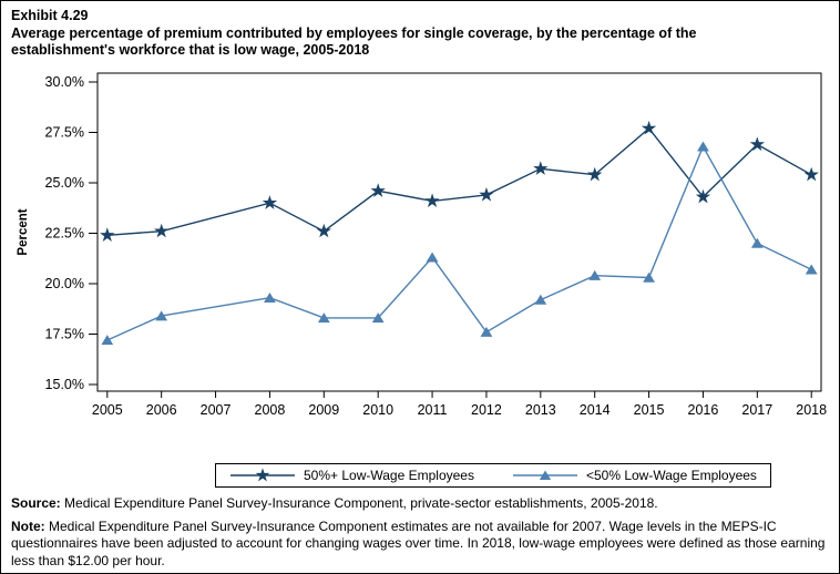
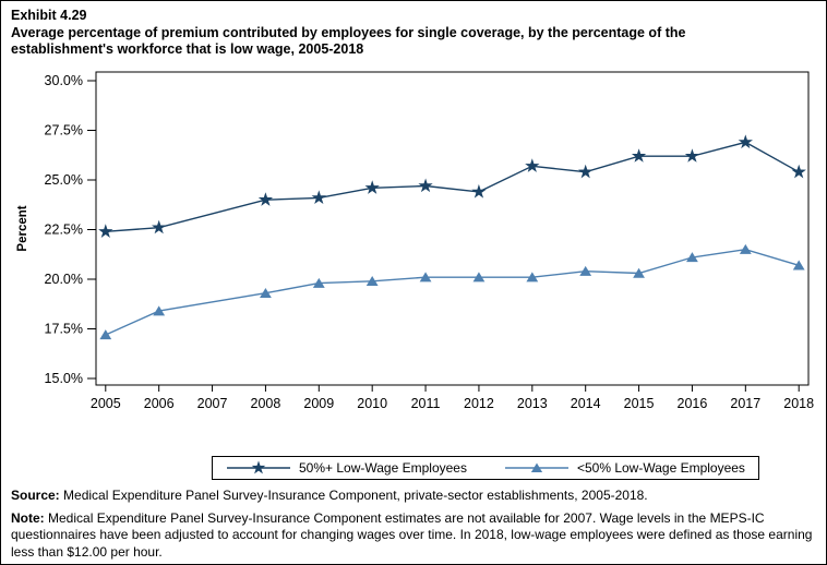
50%+ Low-Wage Employees/2009: 22.6% -> 24.1%
<50% Low-Wage Employees/2009: 18.3% -> 19.8%
<50% Low-Wage Employees/2010: 18.3% -> 19.9%
50%+ Low-Wage Employees/2011: 24.1% -> 24.7%
<50% Low-Wage Employees/2011: 21.3% -> 20.1%
<50% Low-Wage Employees/2012: 17.6% -> 20.1%
<50% Low-Wage Employees/2013: 19.2% -> 20.1%
50%+ Low-Wage Employees/2015: 27.7% -> 26.2%
50%+ Low-Wage Employees/2016: 24.3% -> 26.2%
<50% Low-Wage Employees/2016: 26.8% -> 21.1%
<50% Low-Wage Employees/2017: 22.0% -> 21.5%
